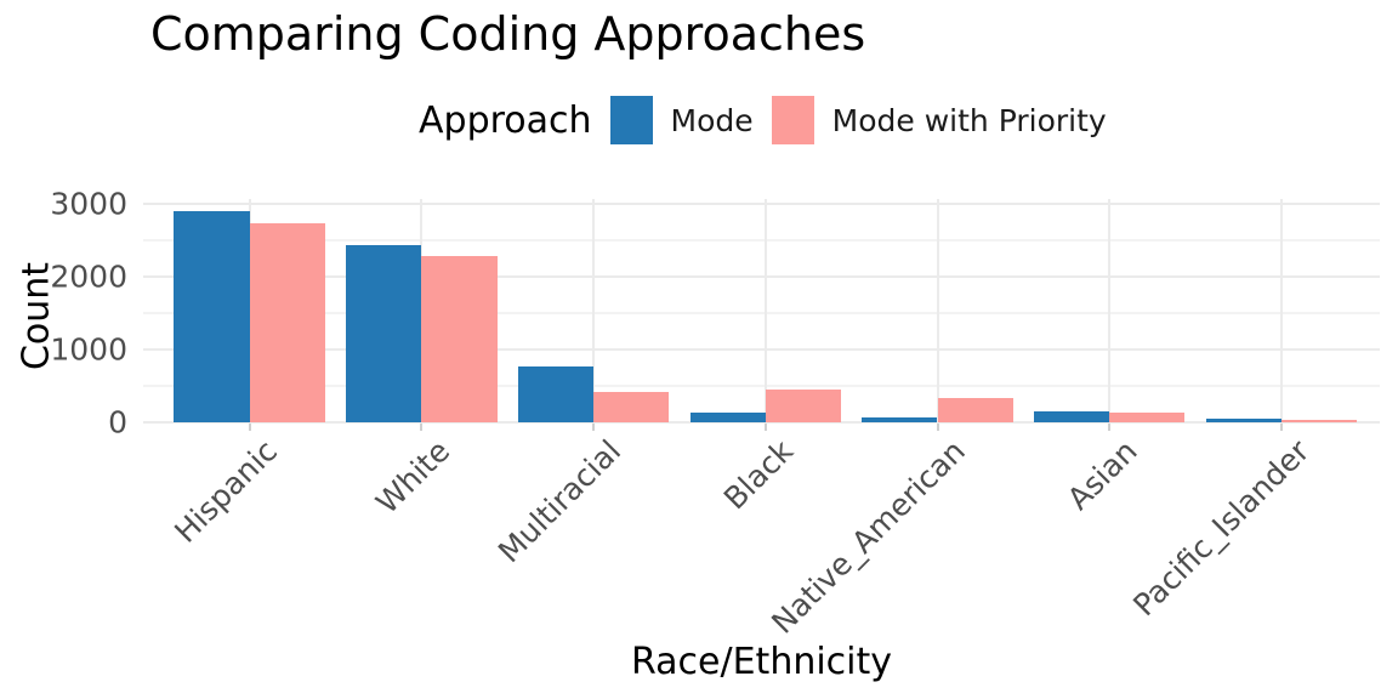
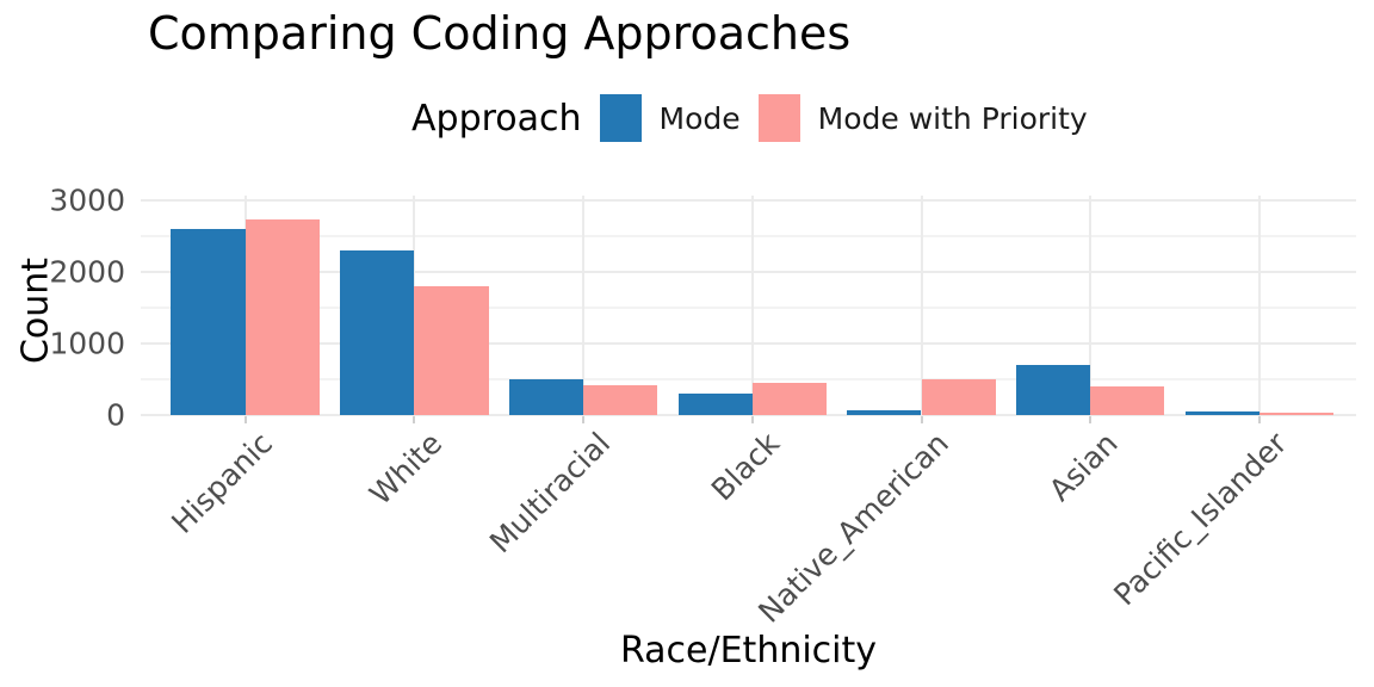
Mode/Hispanic: 2900 -> 2600
Mode/White: 2400 -> 2300
Mode with Priority/White: 2300 -> 1800
Mode/Multiracial: 800 -> 500
Mode/Black: 100 -> 300
Mode with Priority/Native_American: 300 -> 500
Mode/Asian: 100 -> 700
Mode with Priority/Asian: 100 -> 400
